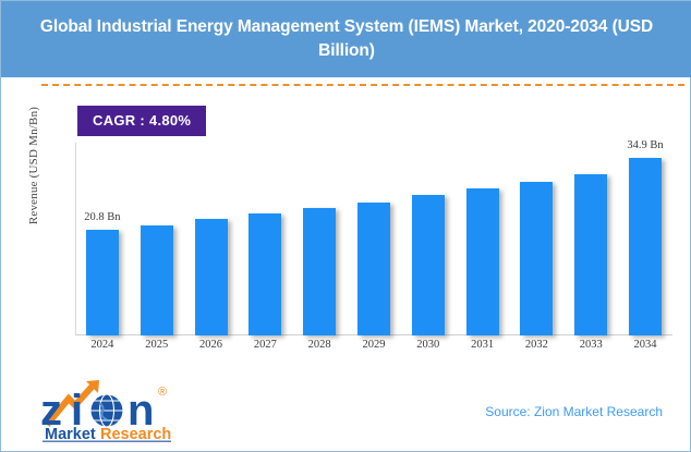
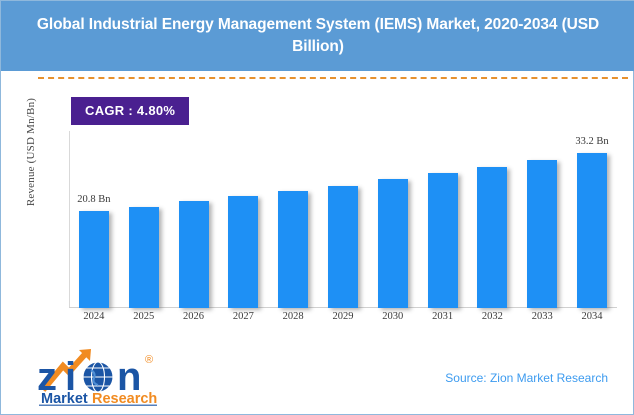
2034: 34.9 -> 33.2
